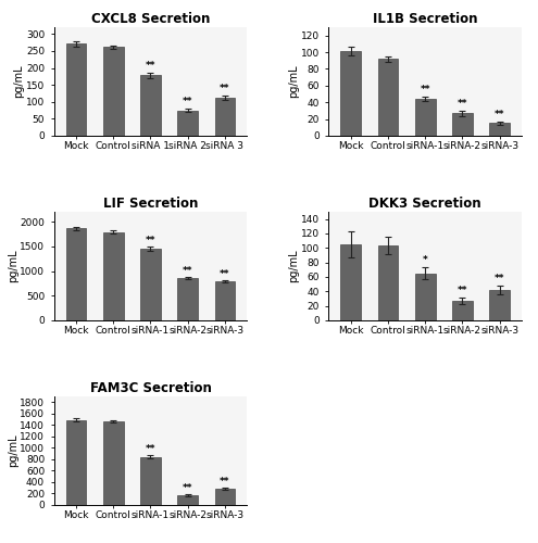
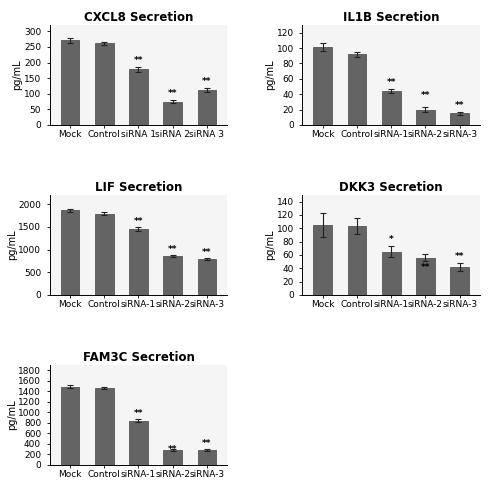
IL1B Secretion/siRNA-2: 27 -> 20
DKK3 Secretion/siRNA-2: 27 -> 56
FAM3C Secretion/siRNA-2: 180 -> 280
